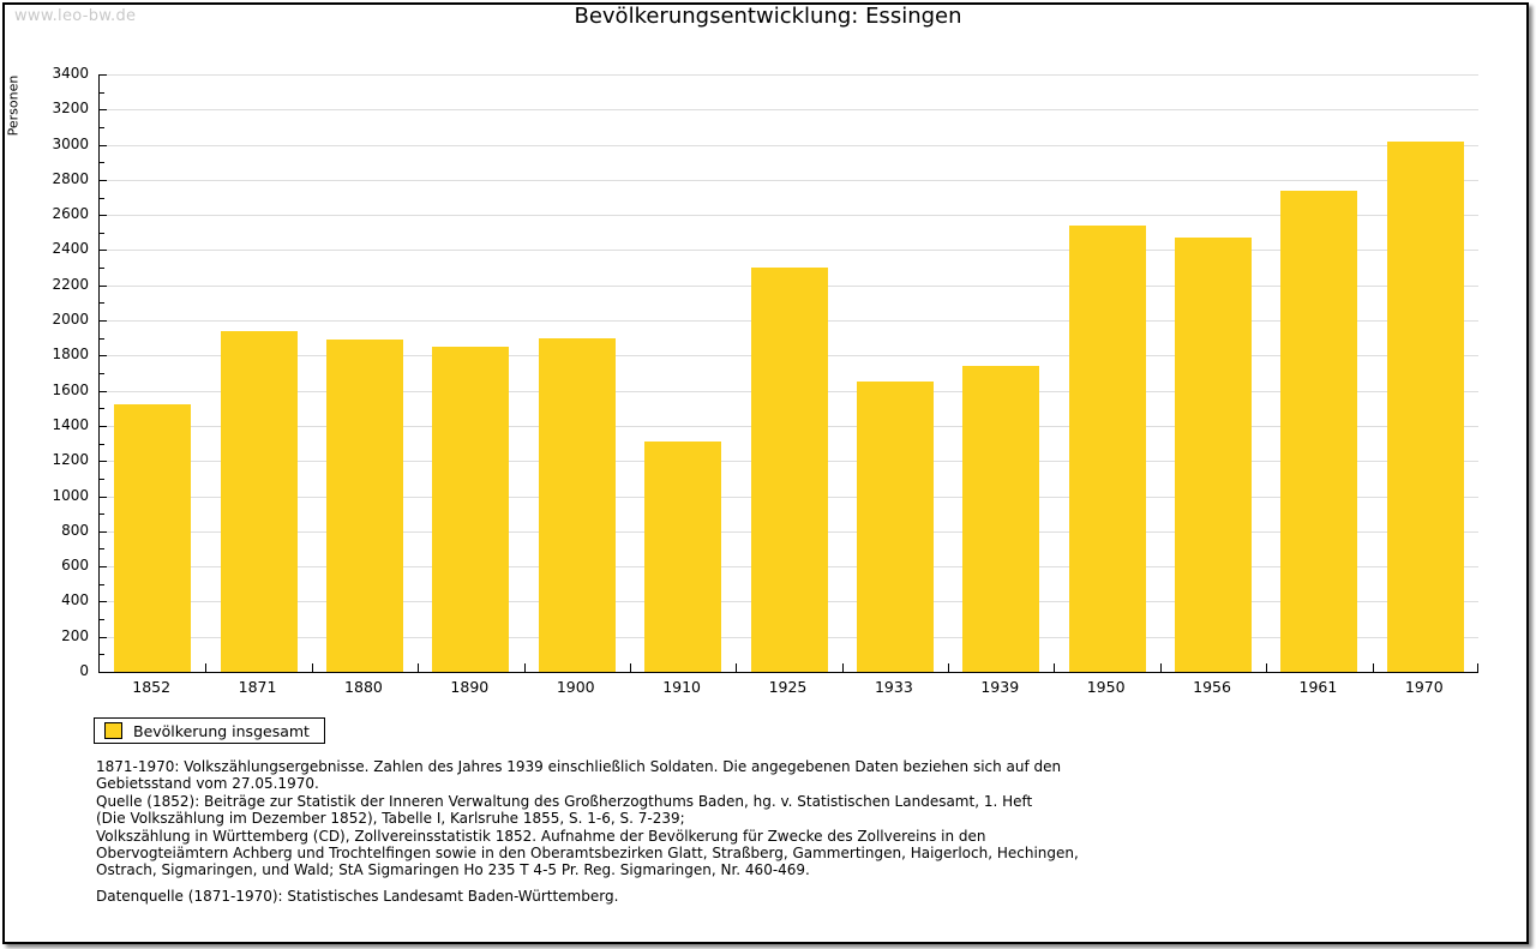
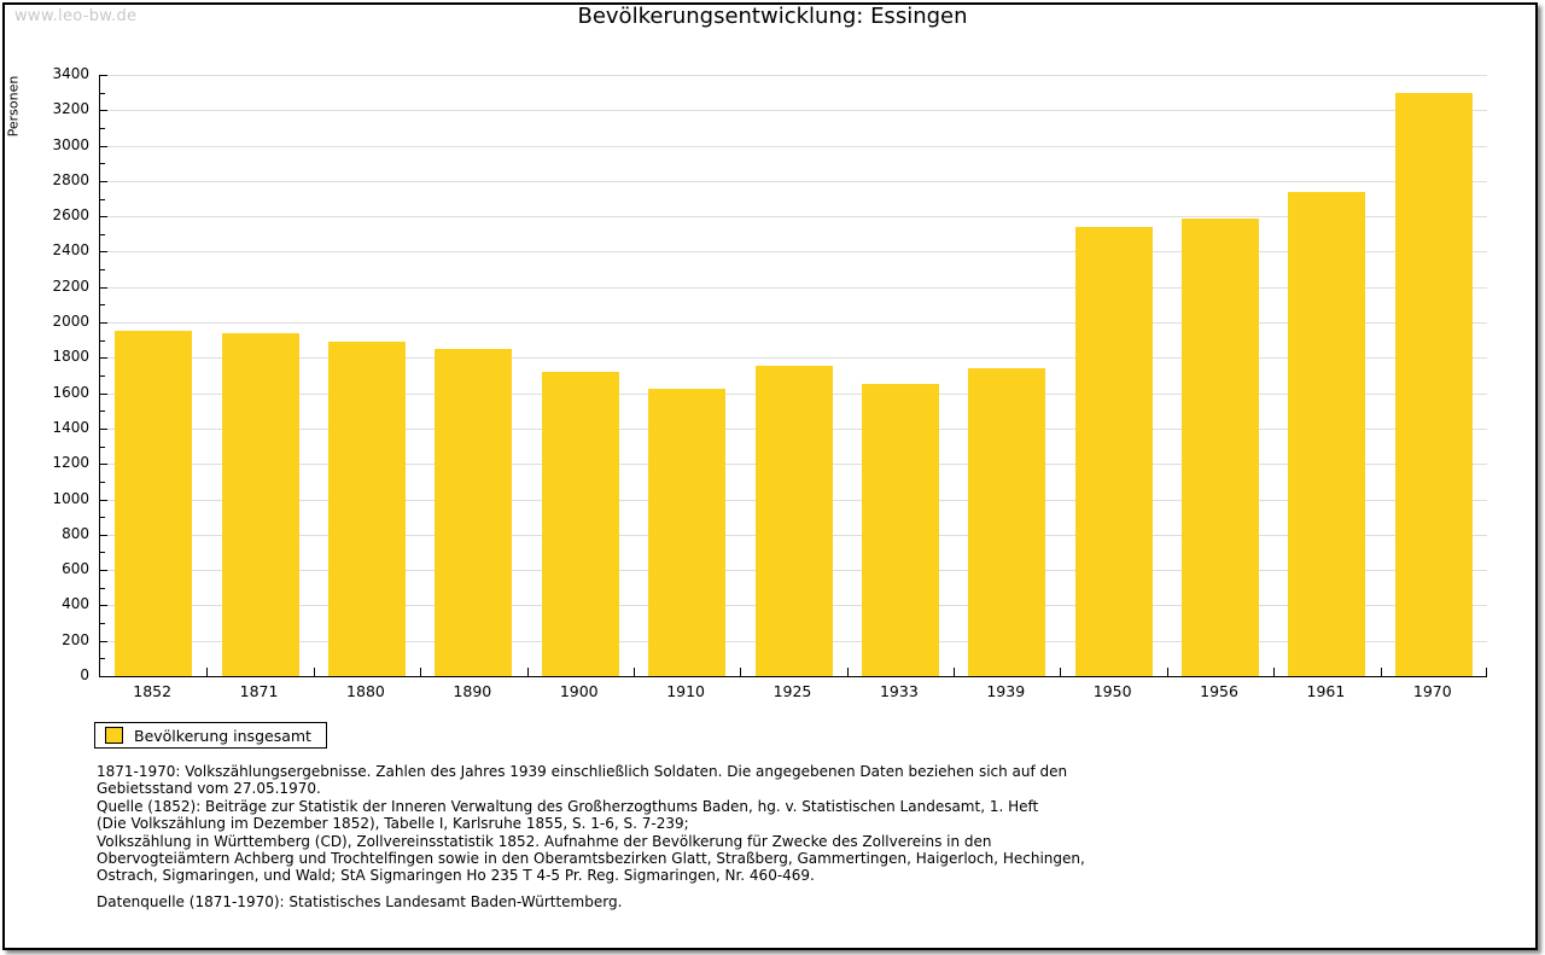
1852: 1520 -> 1950
1900: 1900 -> 1720
1910: 1310 -> 1620
1925: 2300 -> 1750
1956: 2470 -> 2590
1970: 3020 -> 3300
